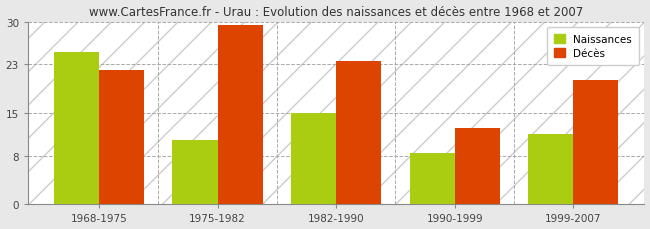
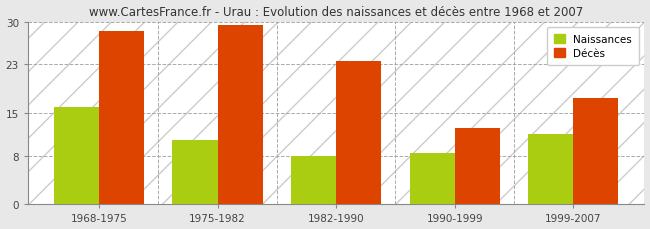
Naissances/1968-1975: 25.0 -> 16.0
Décès/1968-1975: 22.0 -> 28.5
Naissances/1982-1990: 15.0 -> 8.0
Décès/1999-2007: 20.4 -> 17.5
